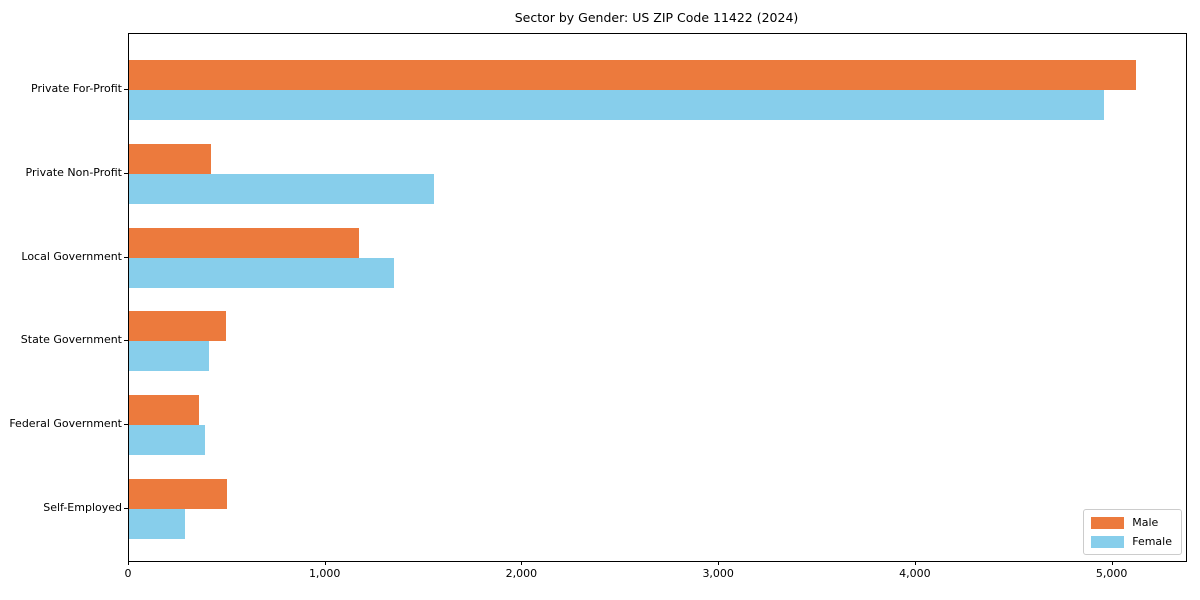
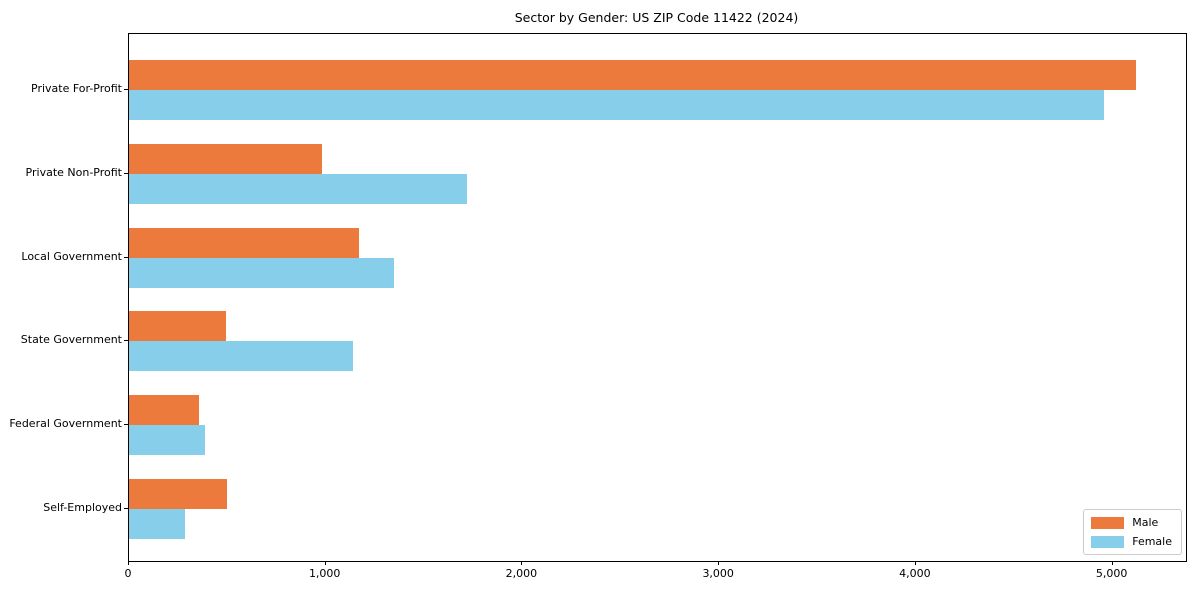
Male/Private Non-Profit: 420 -> 980
Female/Private Non-Profit: 1550 -> 1720
Female/State Government: 410 -> 1140
